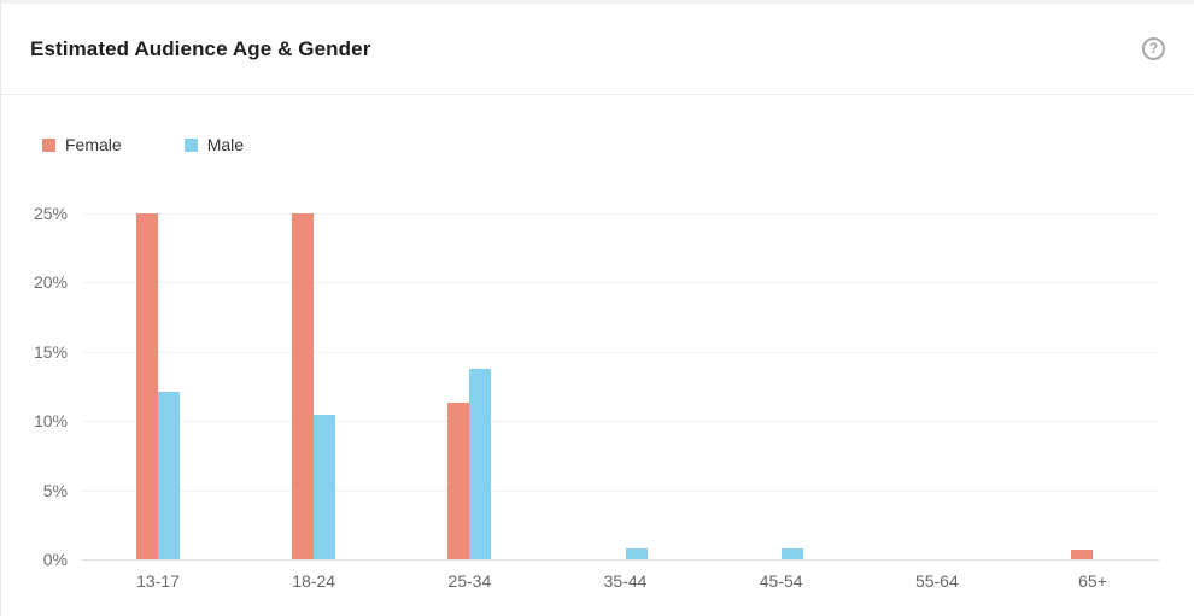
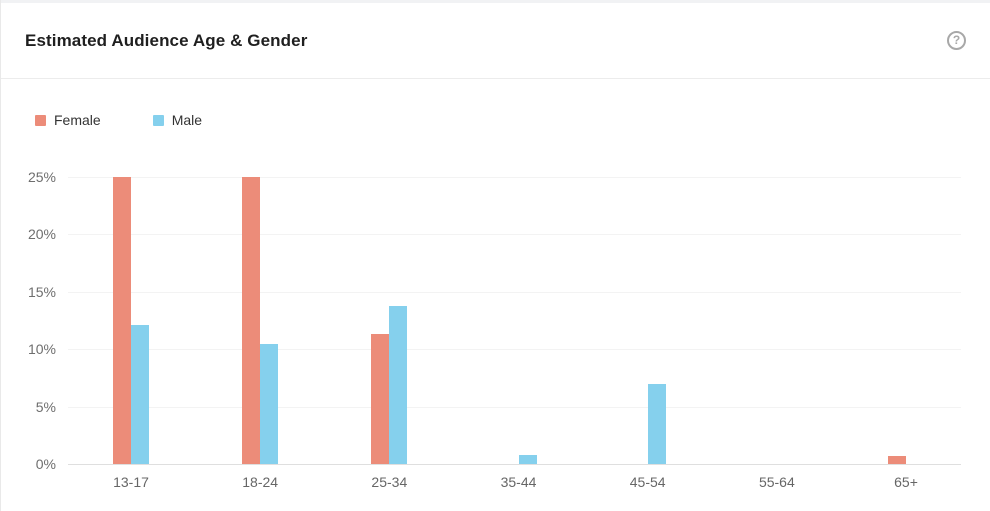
Male/45-54: 0.8% -> 7.0%
